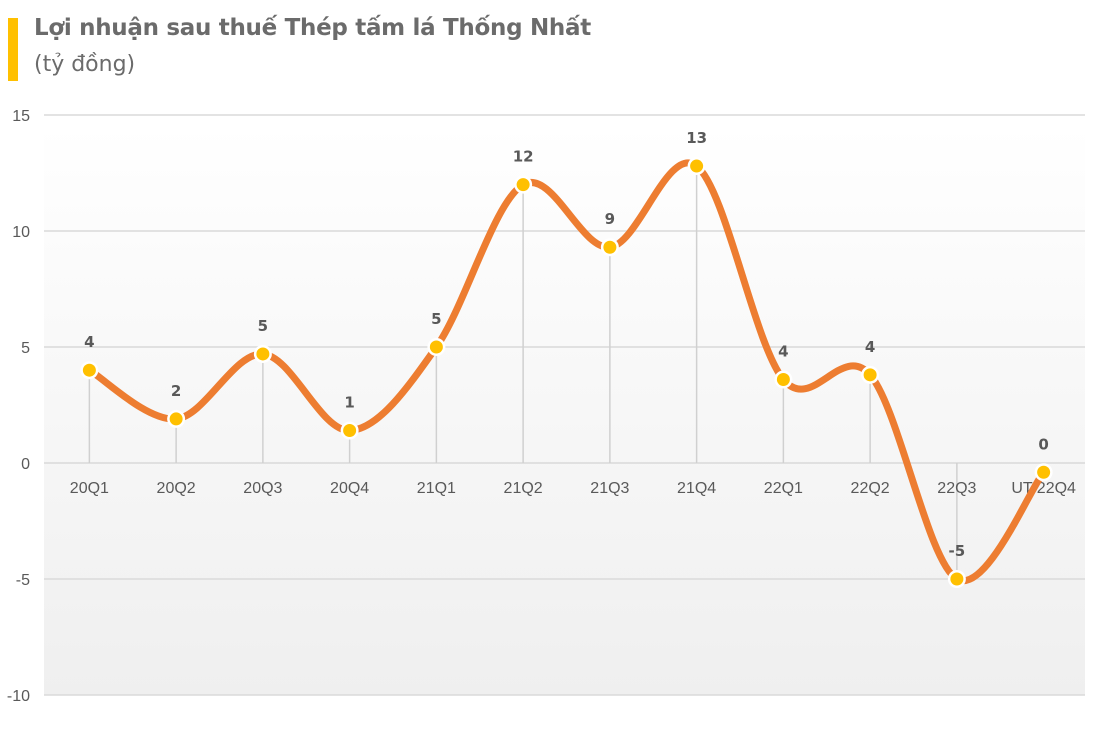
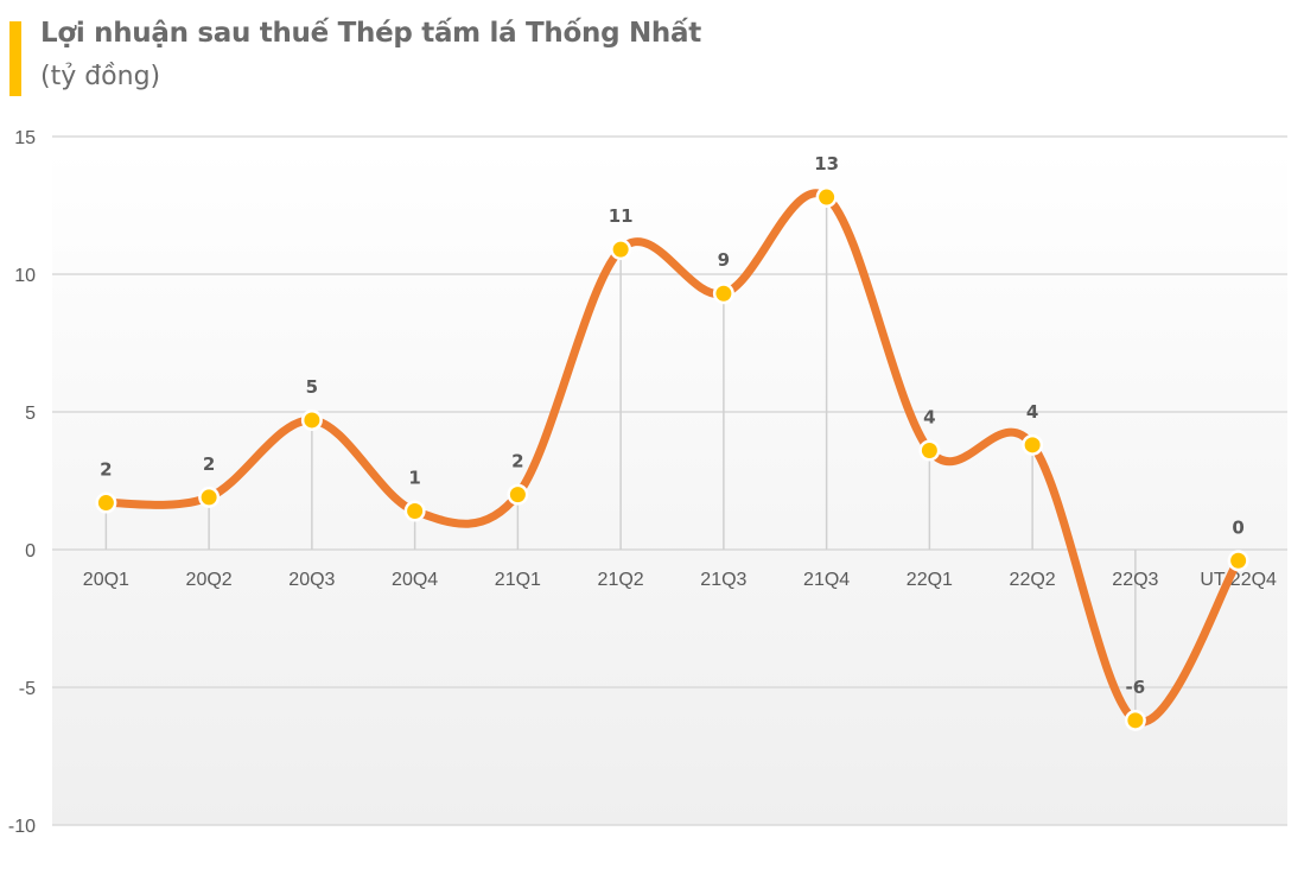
20Q1: 4 -> 2
21Q1: 5 -> 2
21Q2: 12 -> 11
22Q3: -5 -> -6
